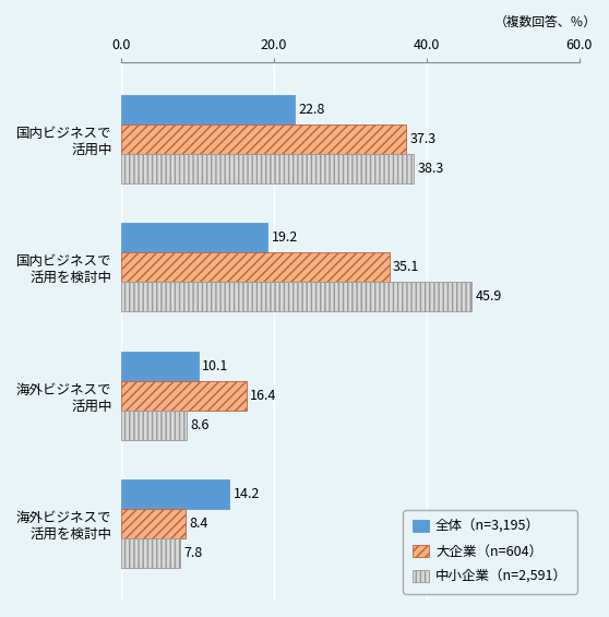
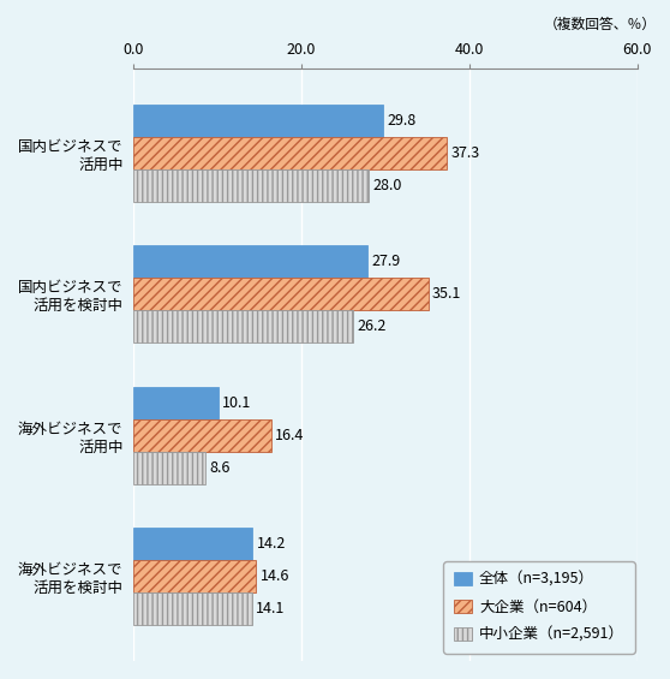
全体（n=3,195）/国内ビジネスで 活用中: 22.8 -> 29.8
中小企業（n=2,591）/国内ビジネスで 活用中: 38.3 -> 28.0
全体（n=3,195）/国内ビジネスで 活用を検討中: 19.2 -> 27.9
中小企業（n=2,591）/国内ビジネスで 活用を検討中: 45.9 -> 26.2
大企業（n=604）/海外ビジネスで 活用を検討中: 8.4 -> 14.6
中小企業（n=2,591）/海外ビジネスで 活用を検討中: 7.8 -> 14.1
